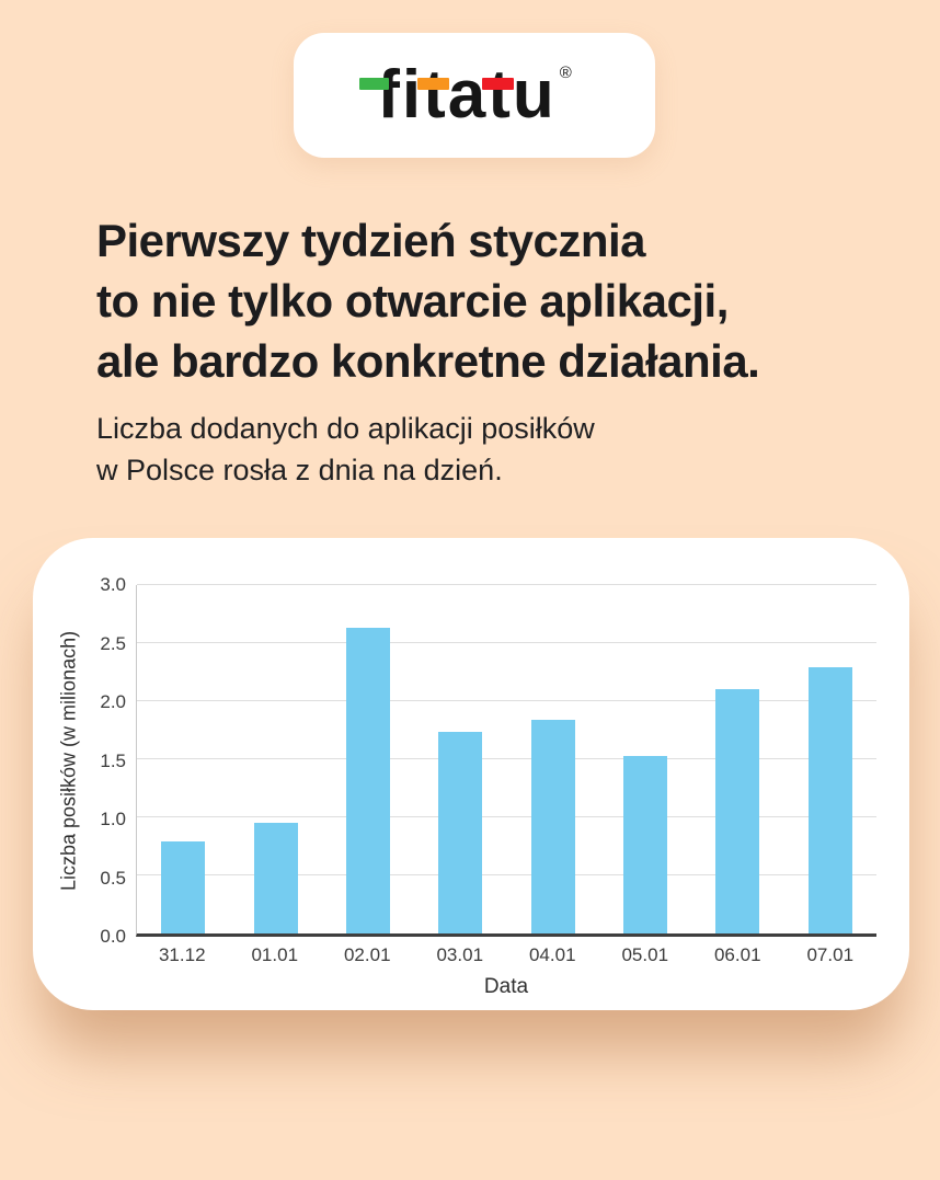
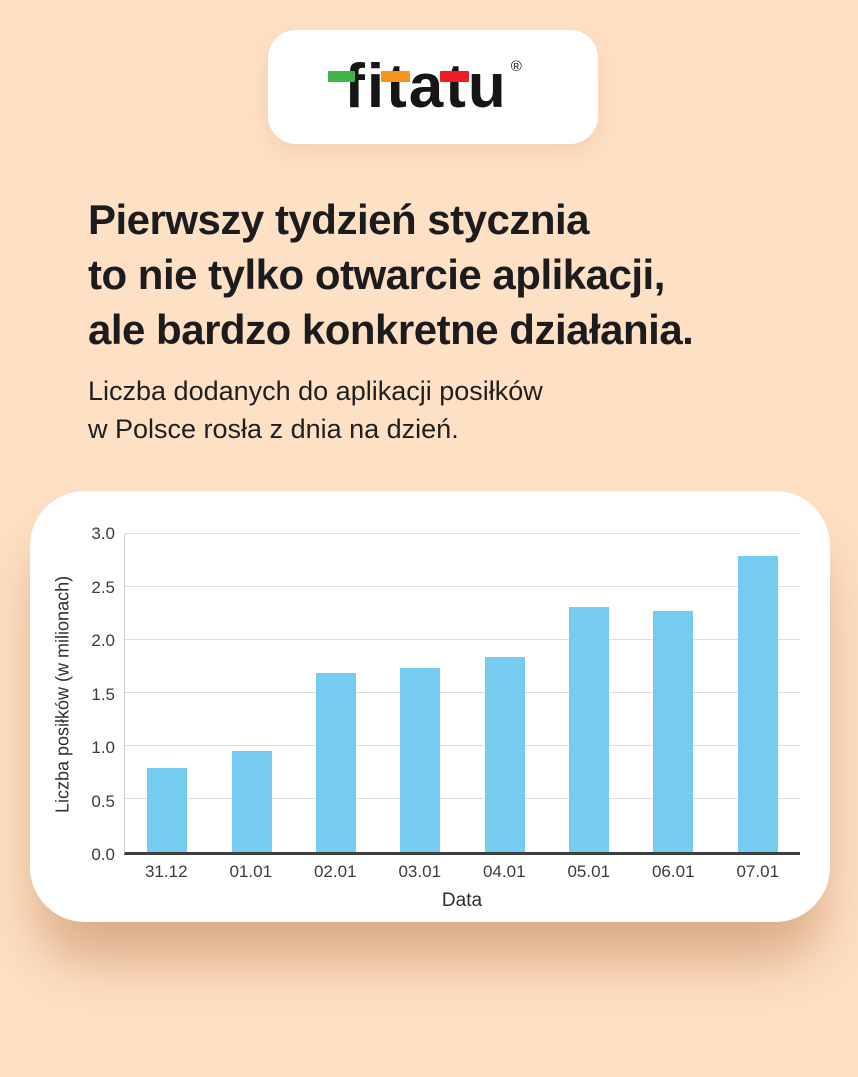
02.01: 2.63 -> 1.69
05.01: 1.53 -> 2.31
06.01: 2.10 -> 2.27
07.01: 2.29 -> 2.79
